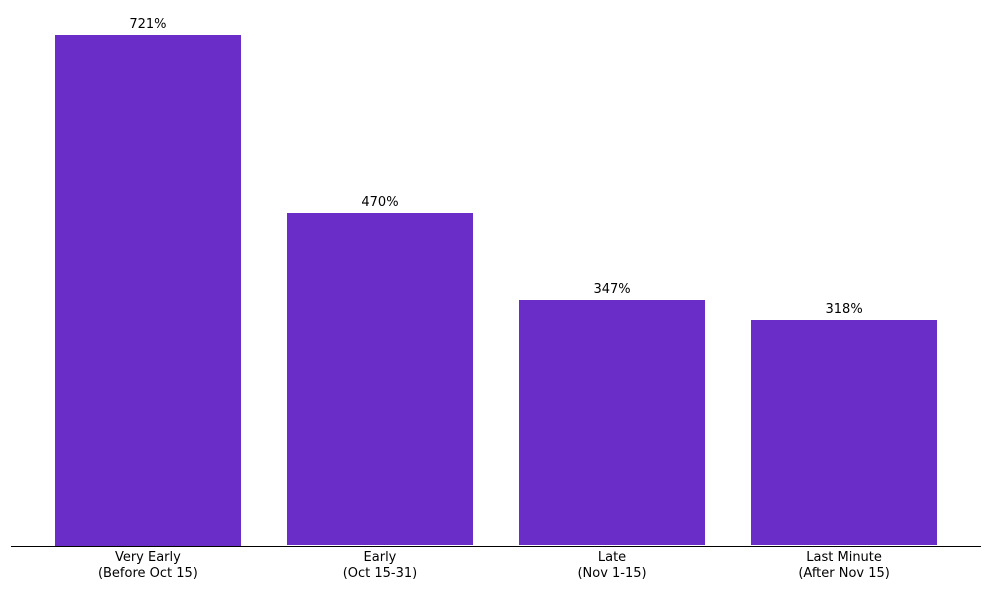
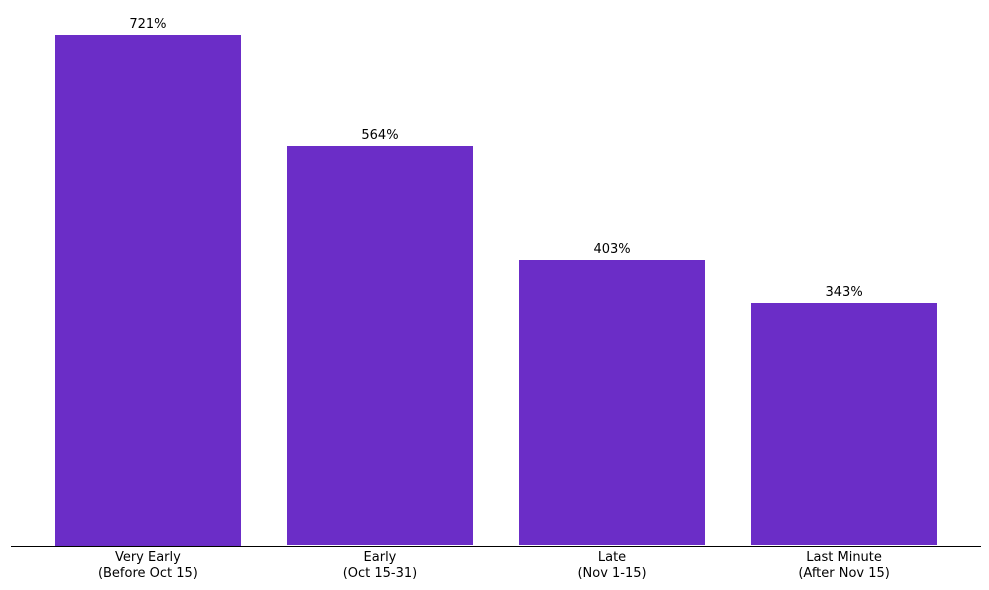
Early (Oct 15-31): 470% -> 564%
Late (Nov 1-15): 347% -> 403%
Last Minute (After Nov 15): 318% -> 343%
